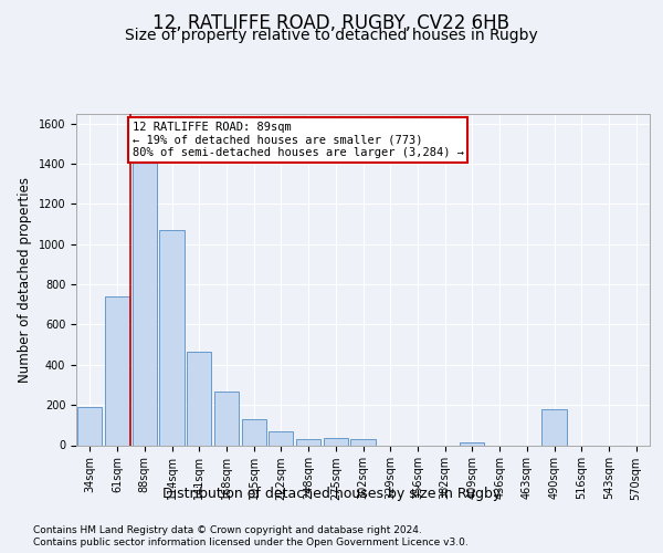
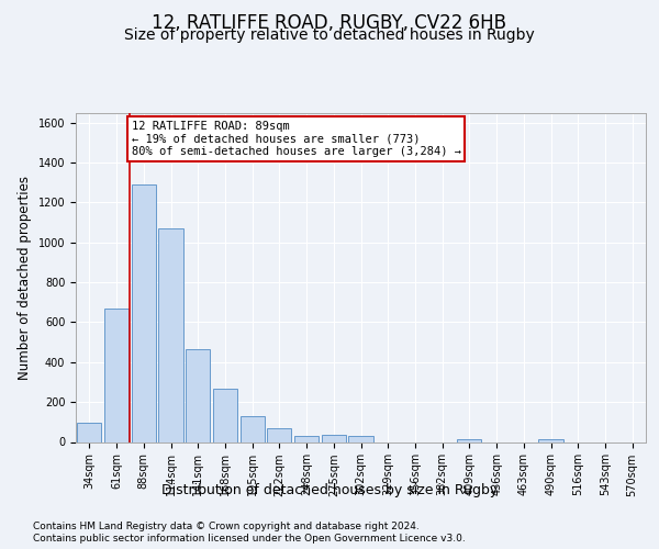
34sqm: 190 -> 100
61sqm: 740 -> 670
88sqm: 1410 -> 1290
490sqm: 180 -> 20
